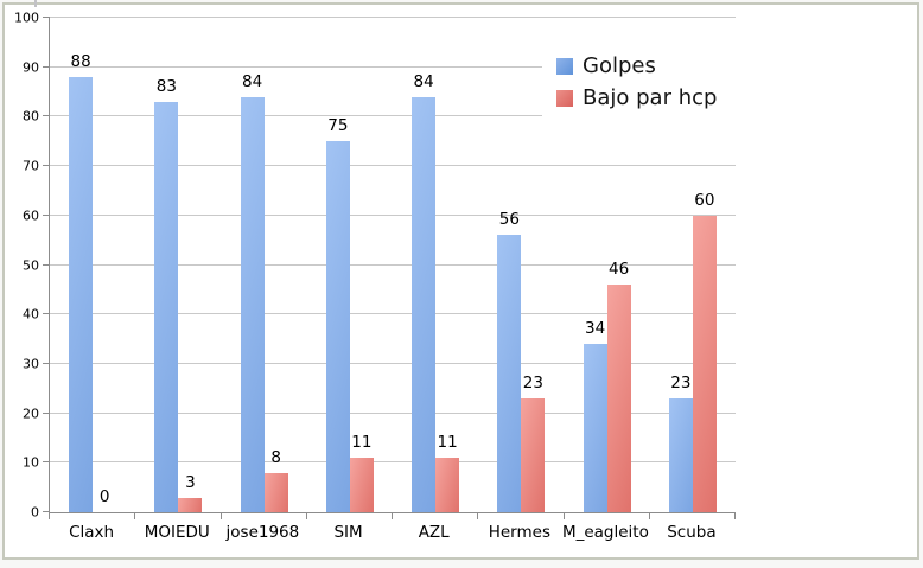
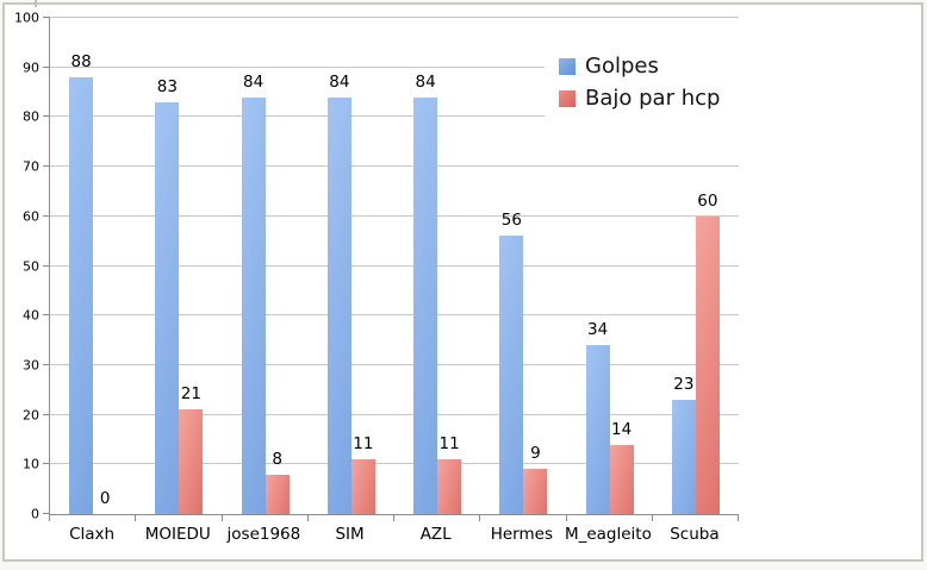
Bajo par hcp/MOIEDU: 3 -> 21
Golpes/SIM: 75 -> 84
Bajo par hcp/Hermes: 23 -> 9
Bajo par hcp/M_eagleito: 46 -> 14
